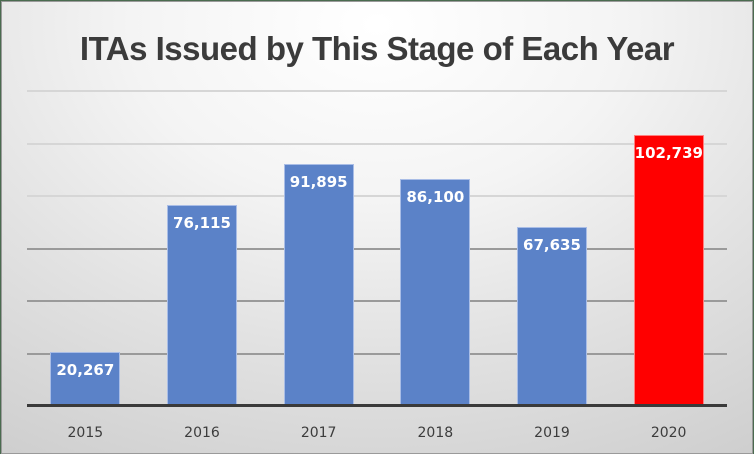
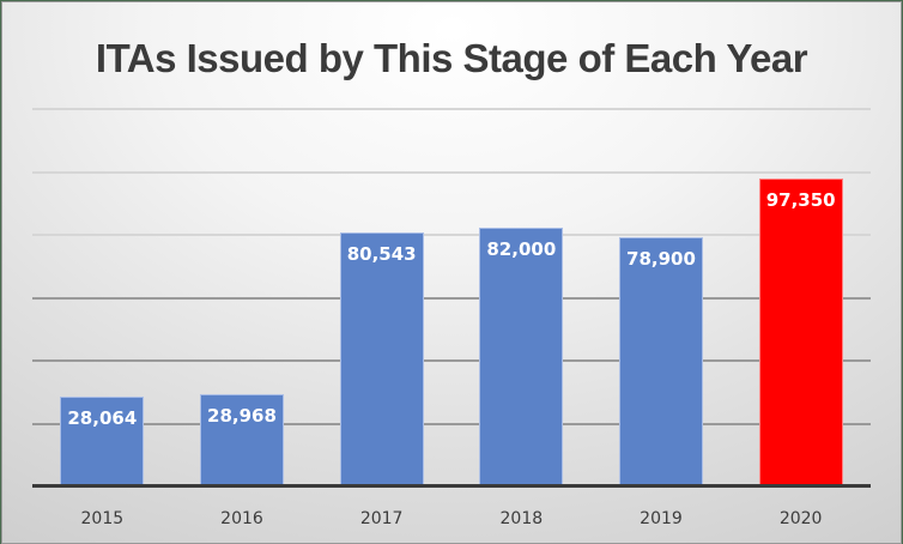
2015: 20,267 -> 28,064
2016: 76,115 -> 28,968
2017: 91,895 -> 80,543
2018: 86,100 -> 82,000
2019: 67,635 -> 78,900
2020: 102,739 -> 97,350
